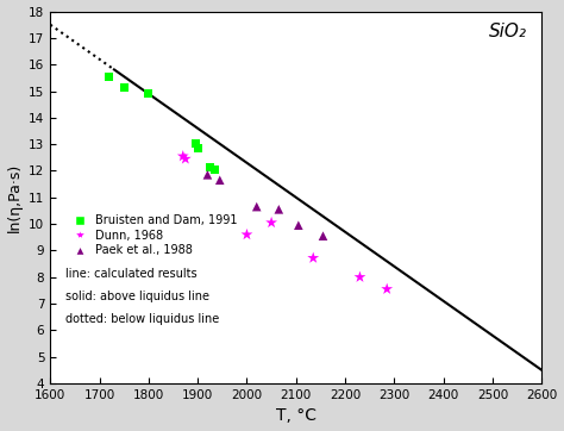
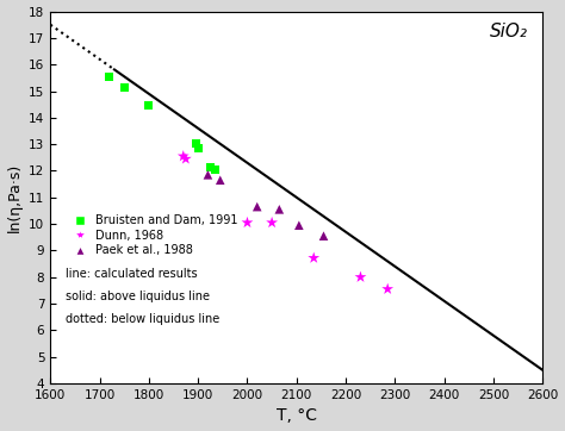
Bruisten and Dam, 1991/1800: 14.90 -> 14.45
Dunn, 1968/2000: 9.60 -> 10.05
